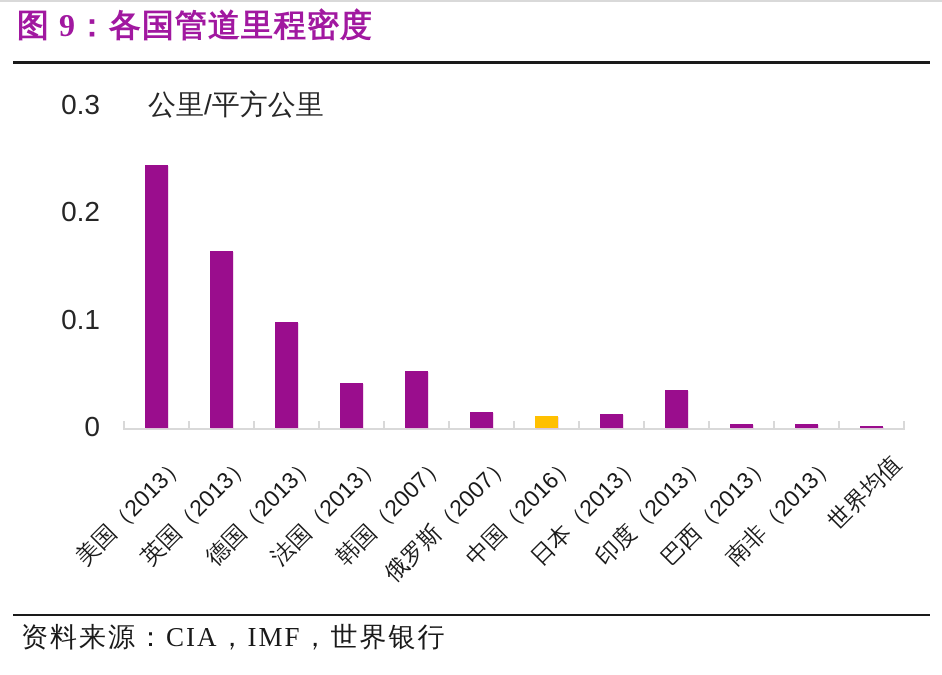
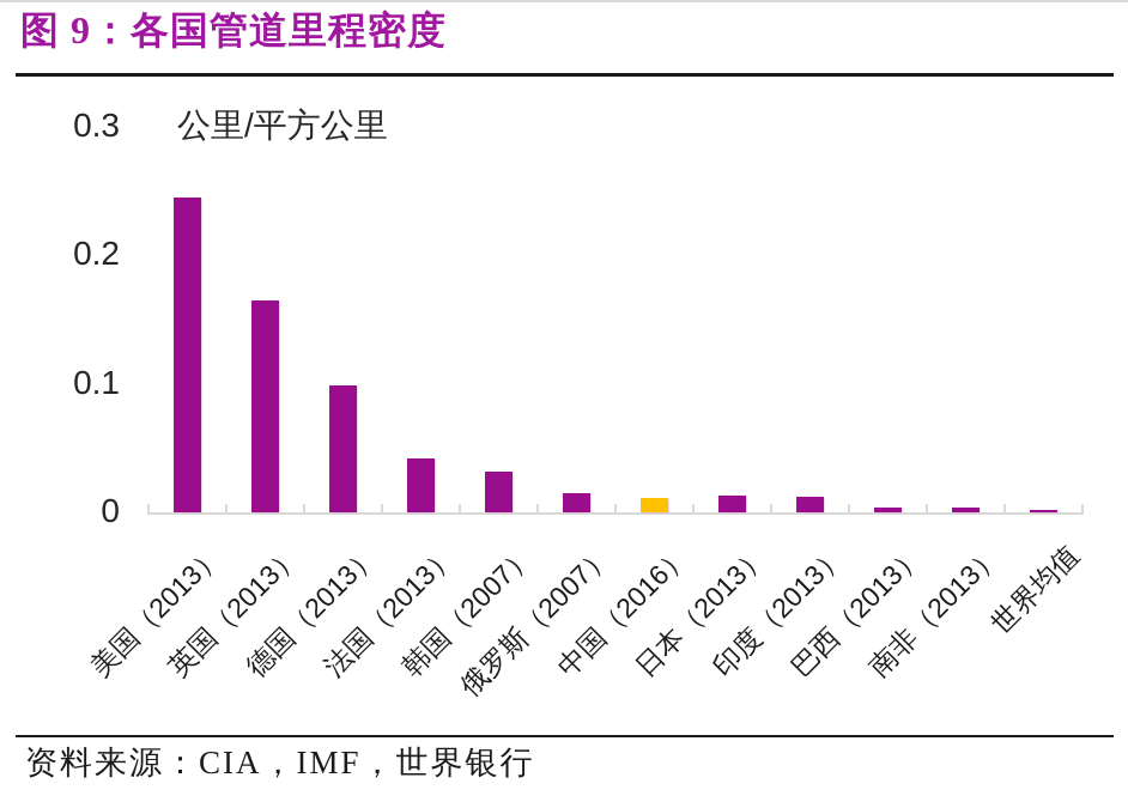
韩国（2007）: 0.053 -> 0.032
印度（2013）: 0.035 -> 0.012
